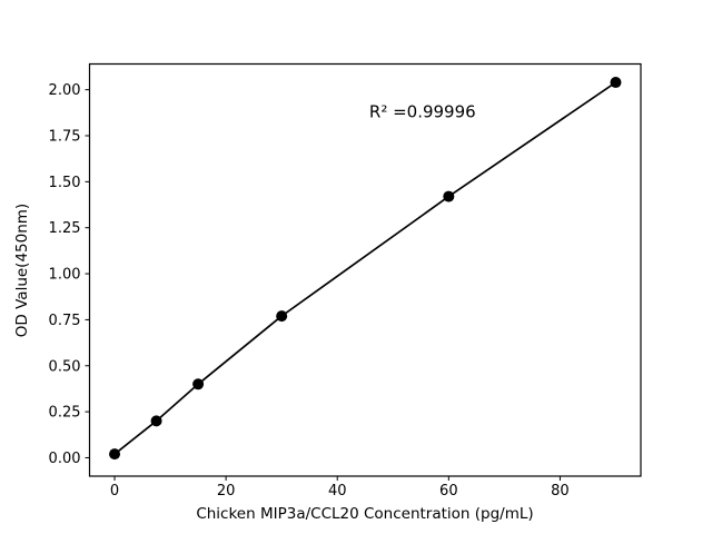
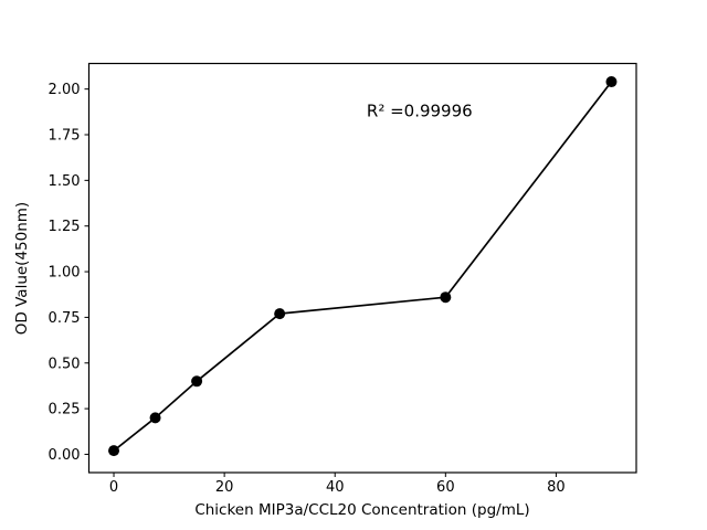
60: 1.42 -> 0.86
